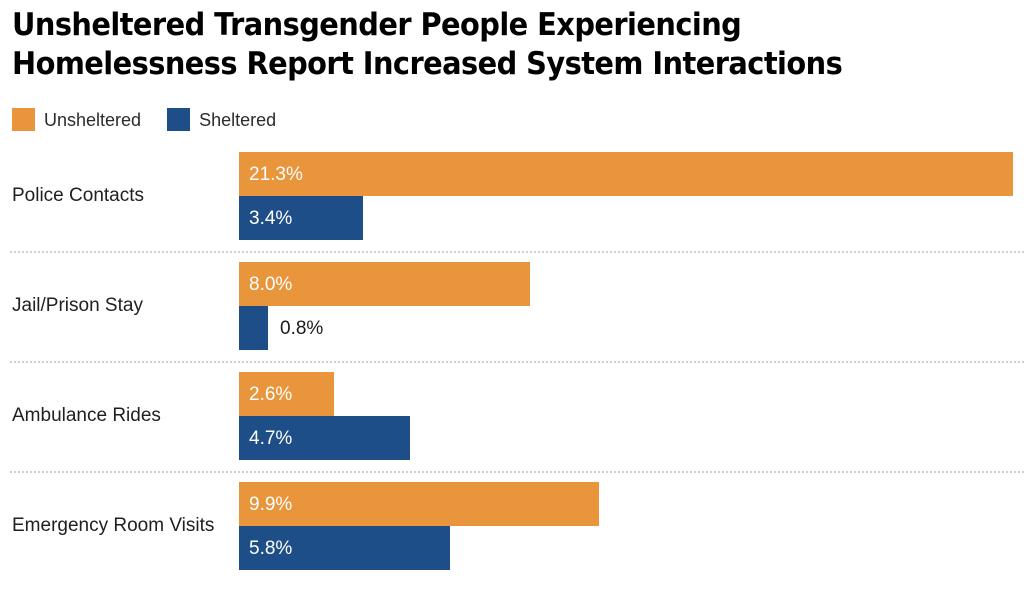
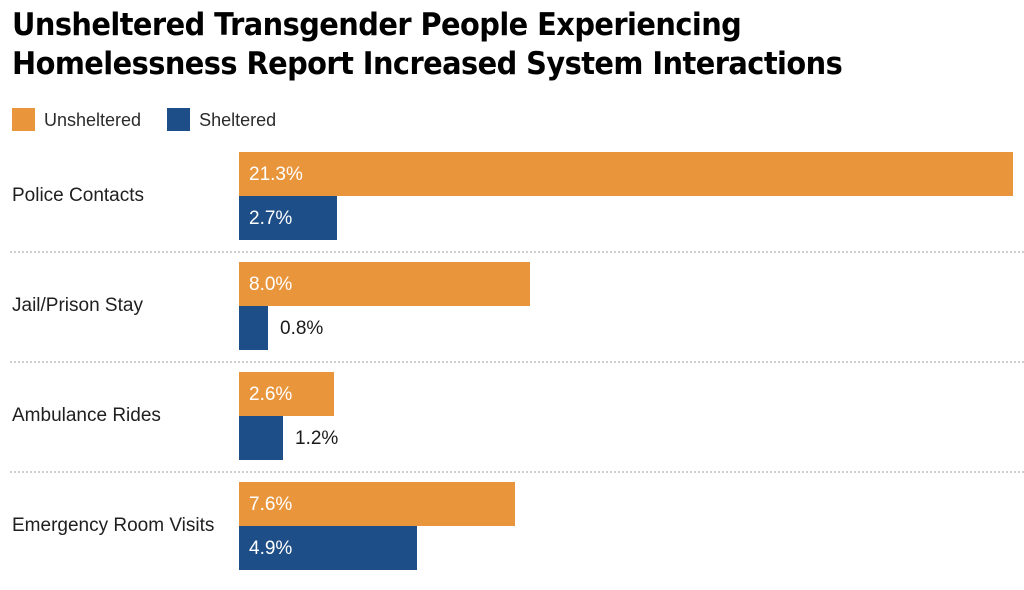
Sheltered/Police Contacts: 3.4% -> 2.7%
Sheltered/Ambulance Rides: 4.7% -> 1.2%
Unsheltered/Emergency Room Visits: 9.9% -> 7.6%
Sheltered/Emergency Room Visits: 5.8% -> 4.9%
